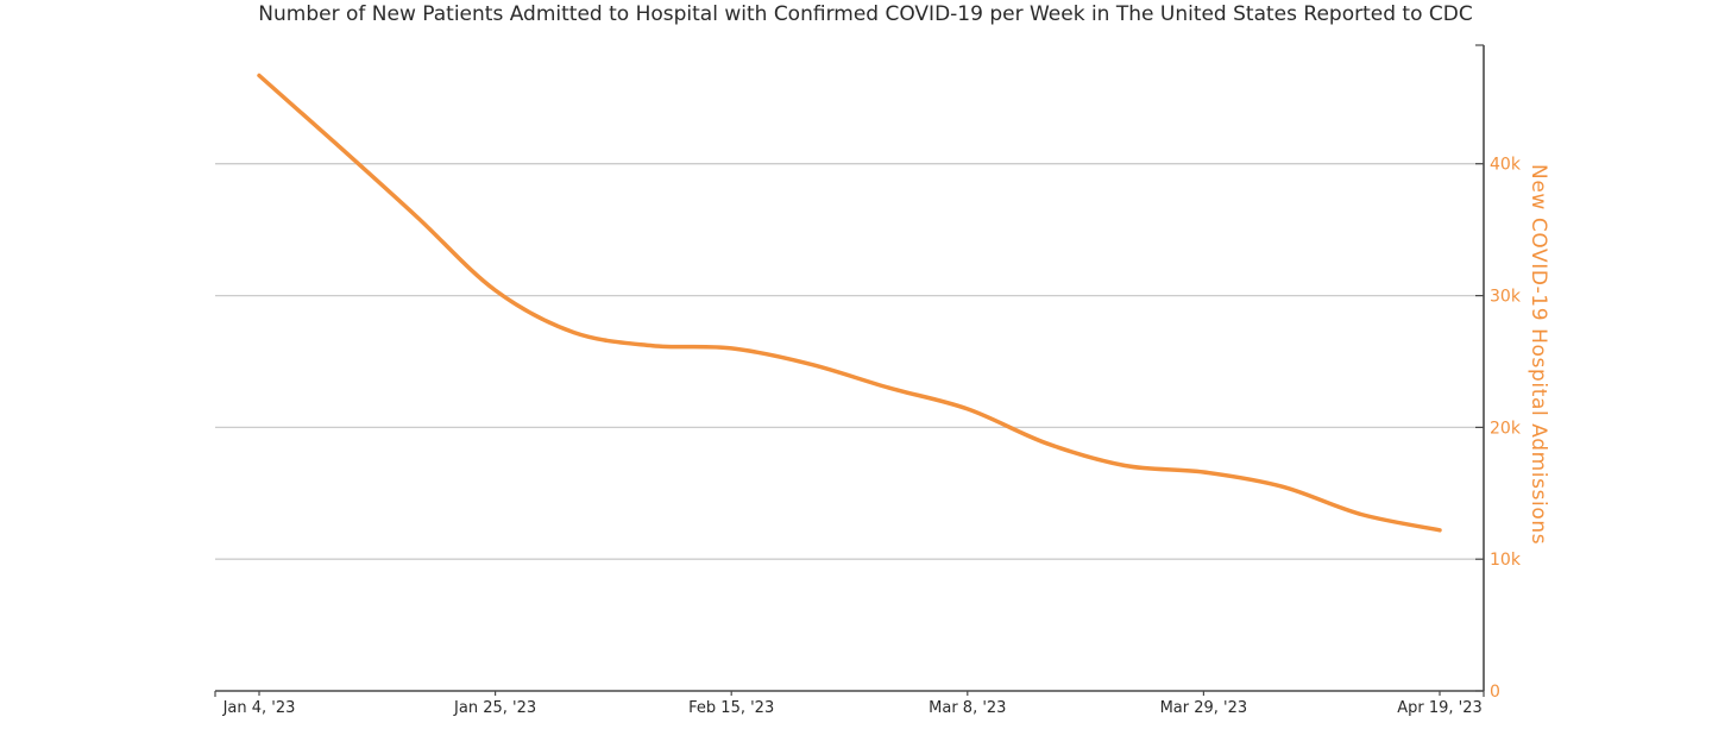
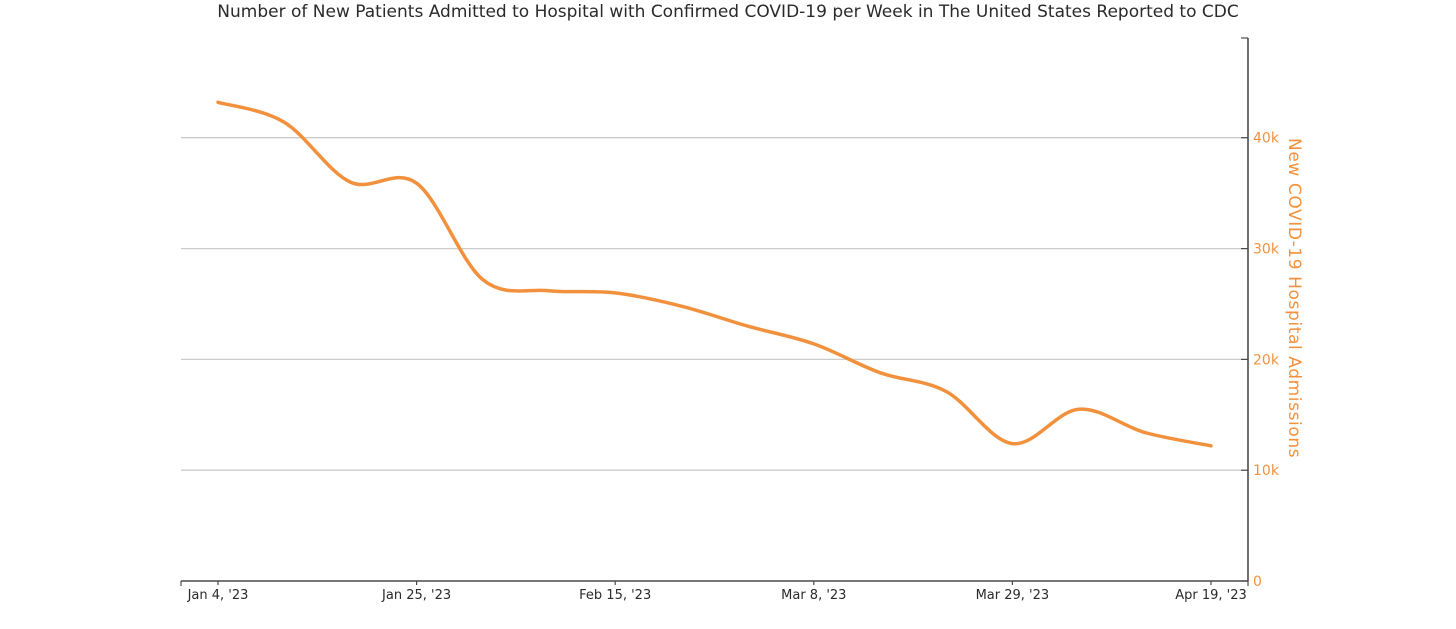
Jan 4, '23: 46.7k -> 43.2k
Jan 25, '23: 30.4k -> 35.9k
Mar 29, '23: 16.6k -> 12.4k
